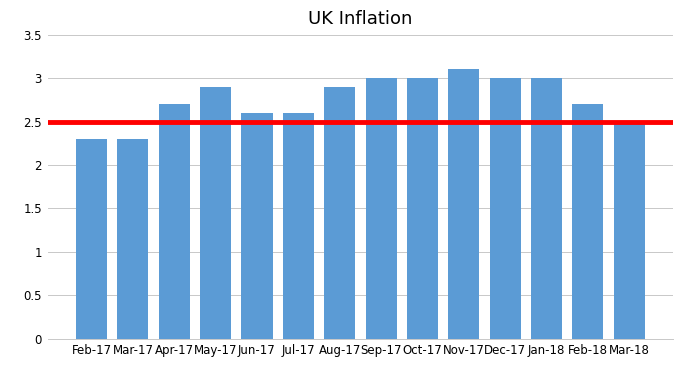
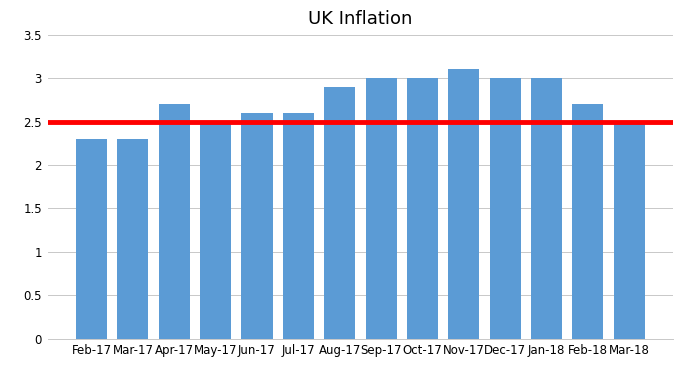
May-17: 2.9 -> 2.5
